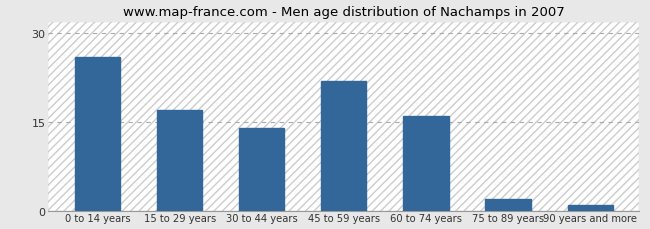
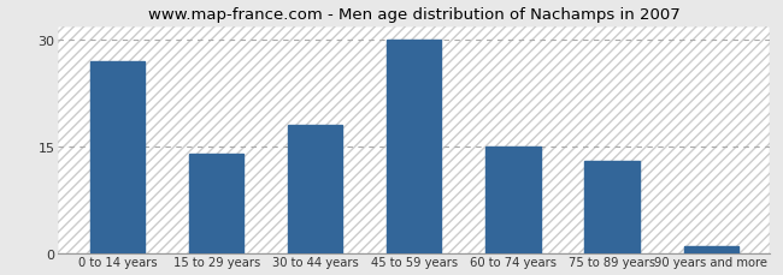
0 to 14 years: 26 -> 27
15 to 29 years: 17 -> 14
30 to 44 years: 14 -> 18
45 to 59 years: 22 -> 30
60 to 74 years: 16 -> 15
75 to 89 years: 2 -> 13
